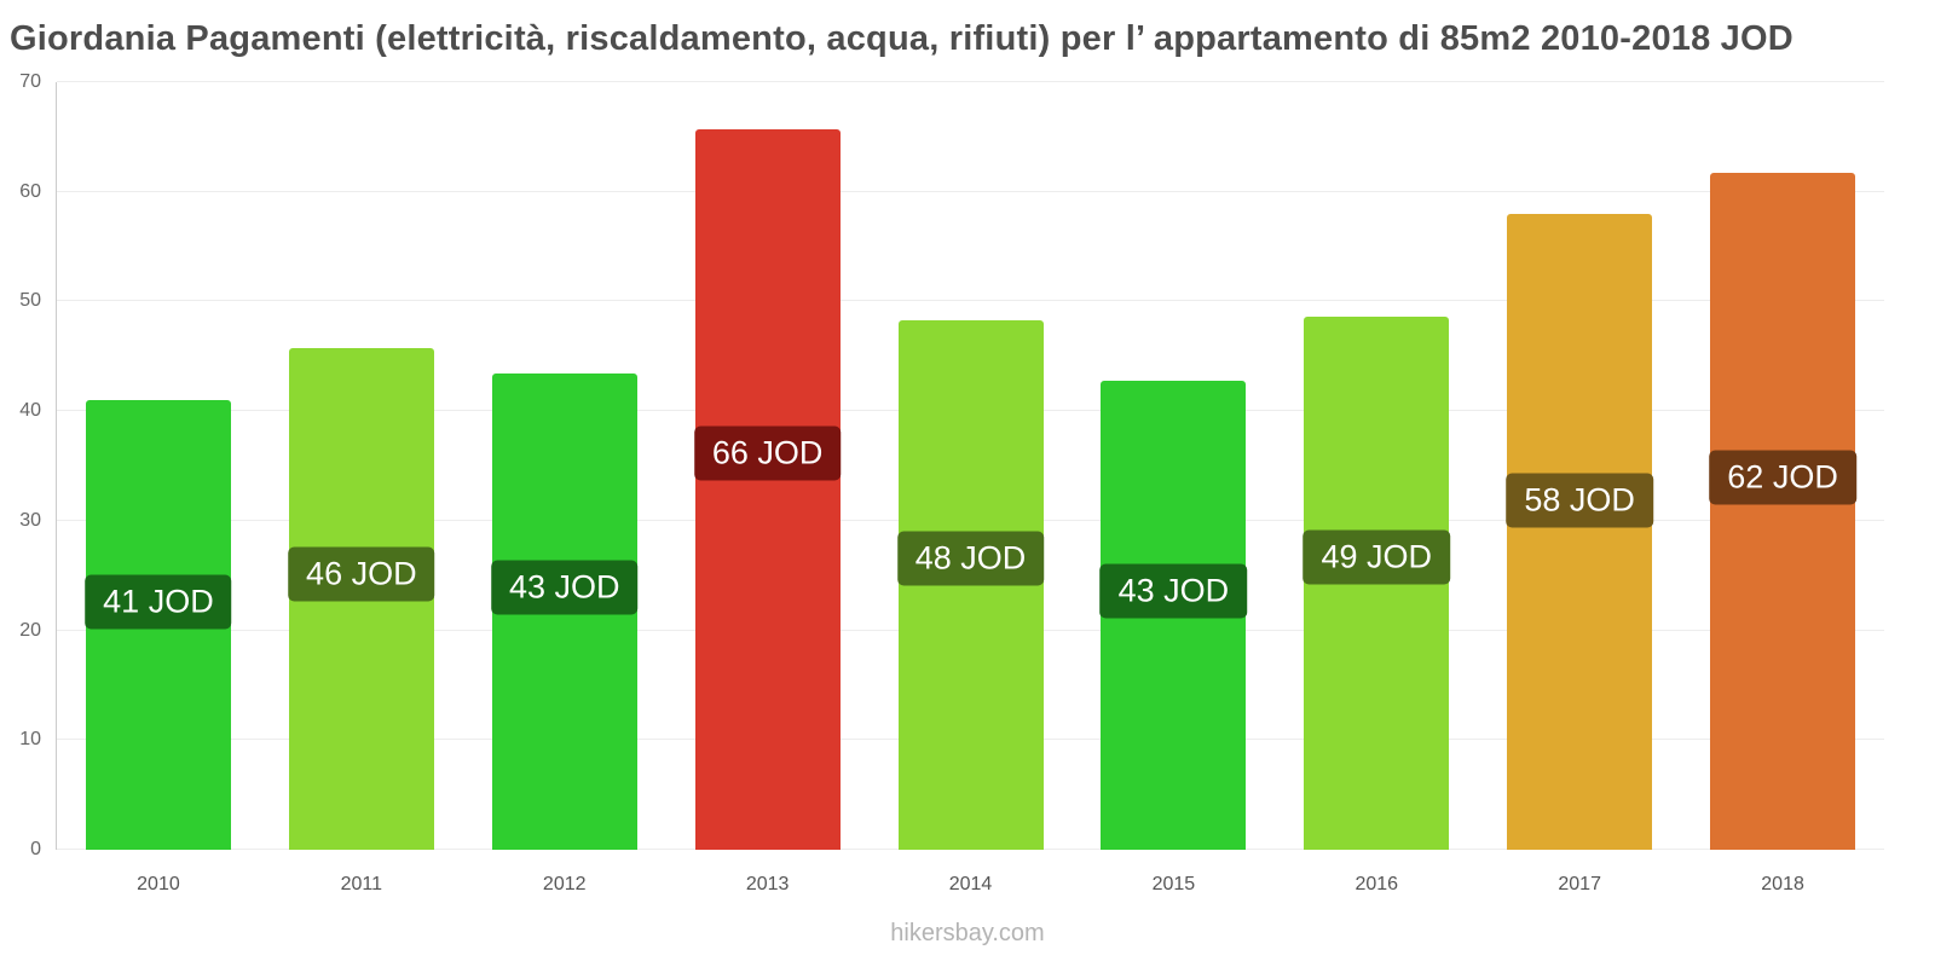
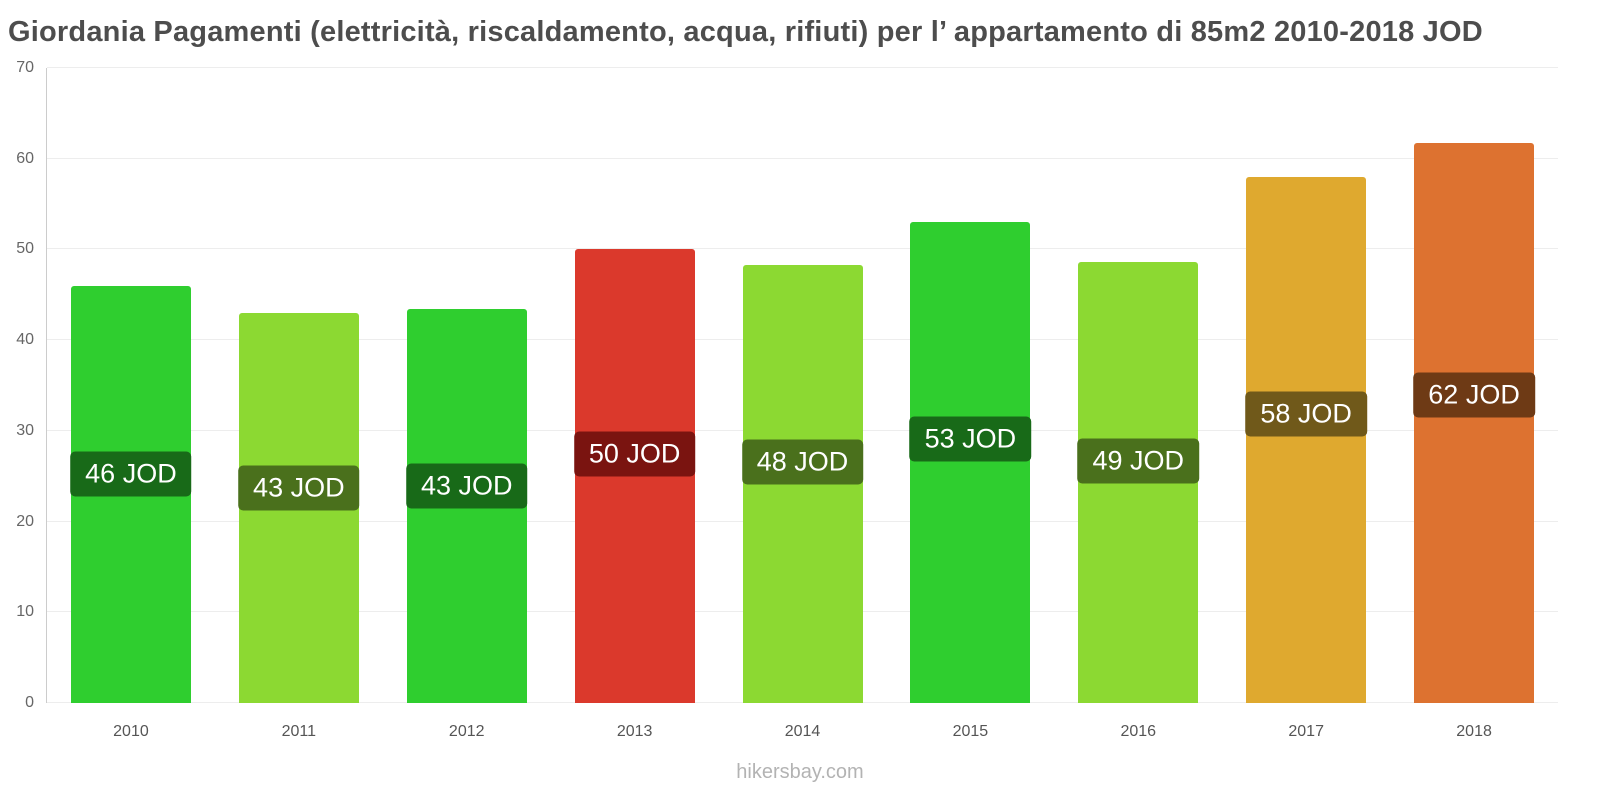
2010: 41 -> 46
2011: 46 -> 43
2013: 66 -> 50
2015: 43 -> 53
